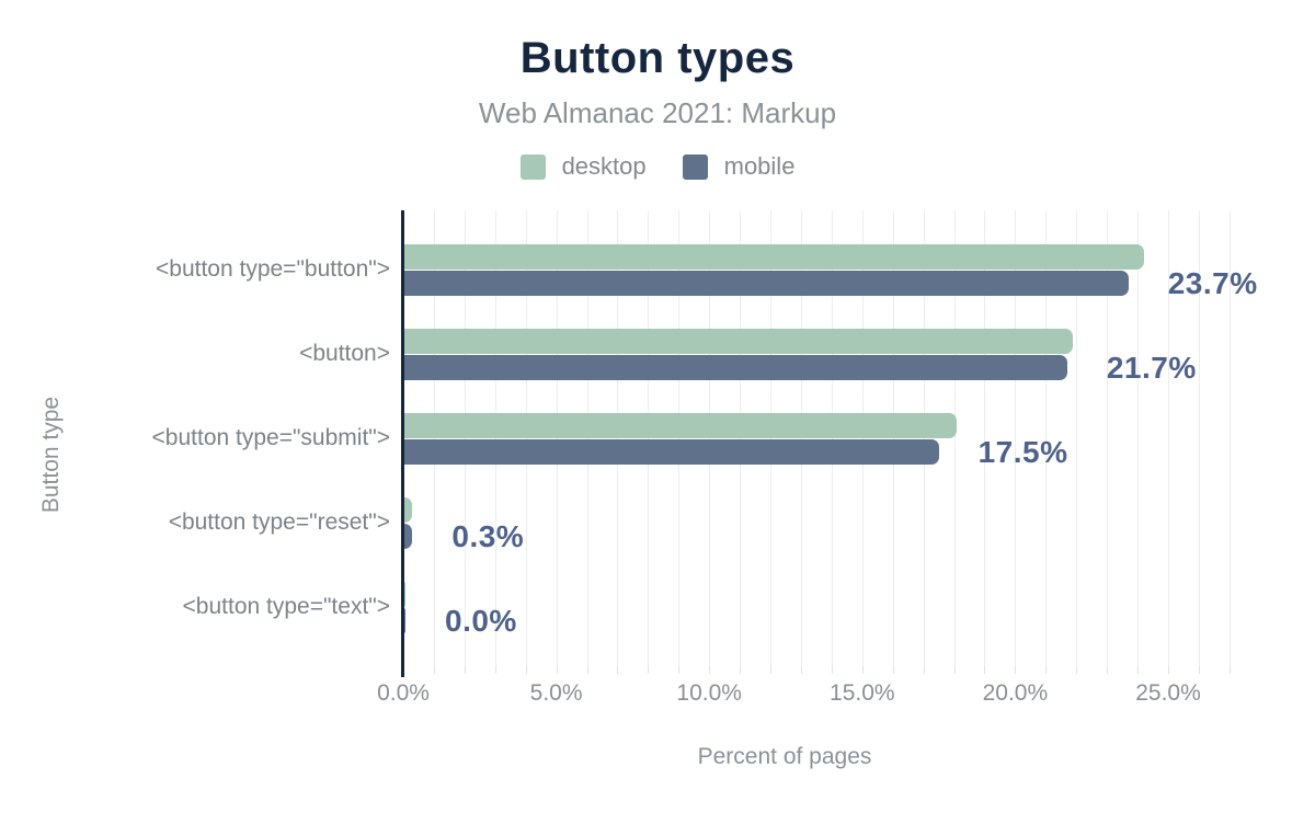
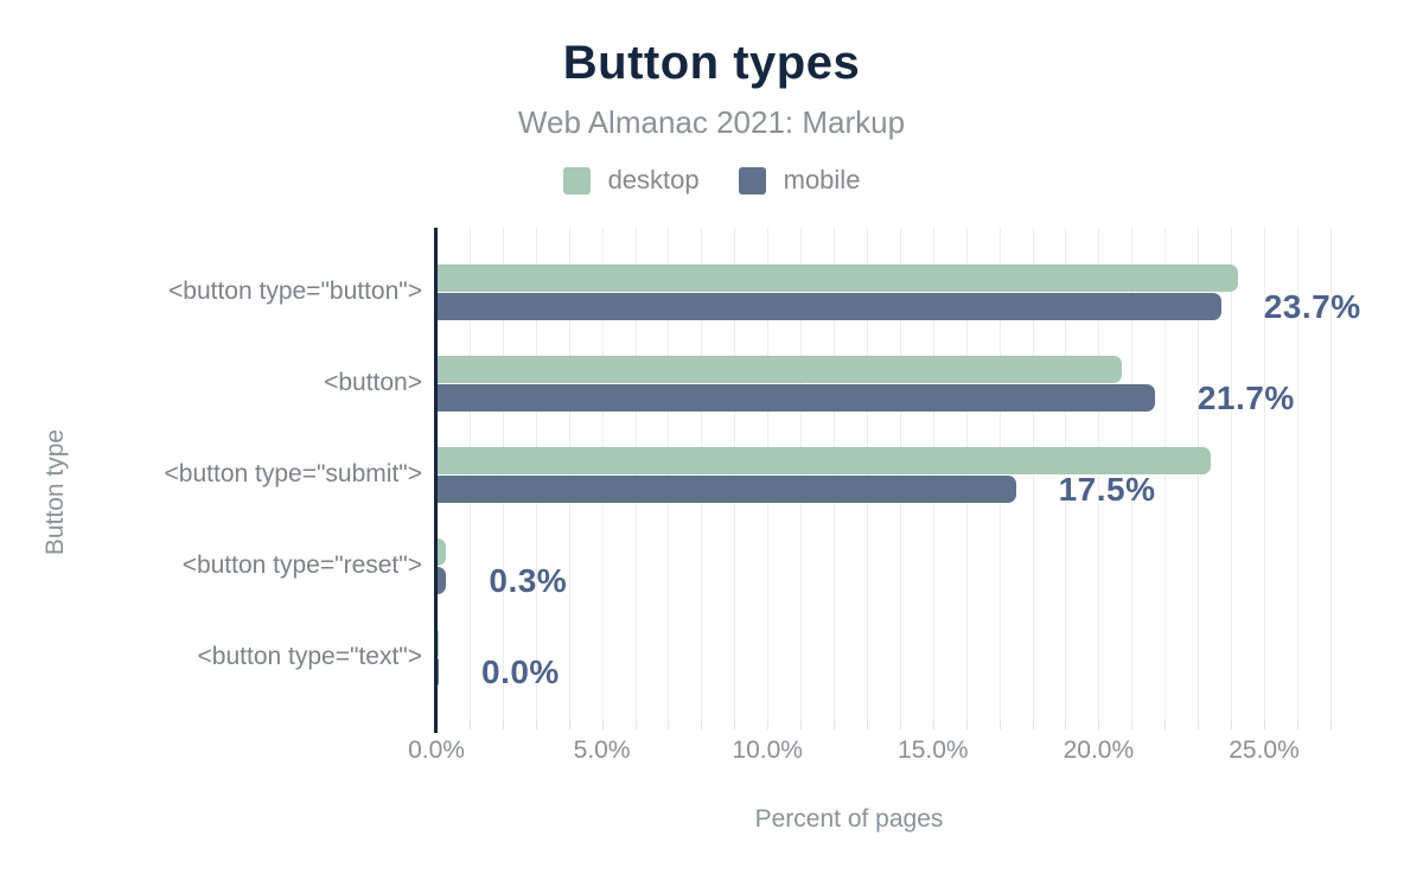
desktop/<button>: 21.9% -> 20.7%
desktop/<button type="submit">: 18.1% -> 23.4%
